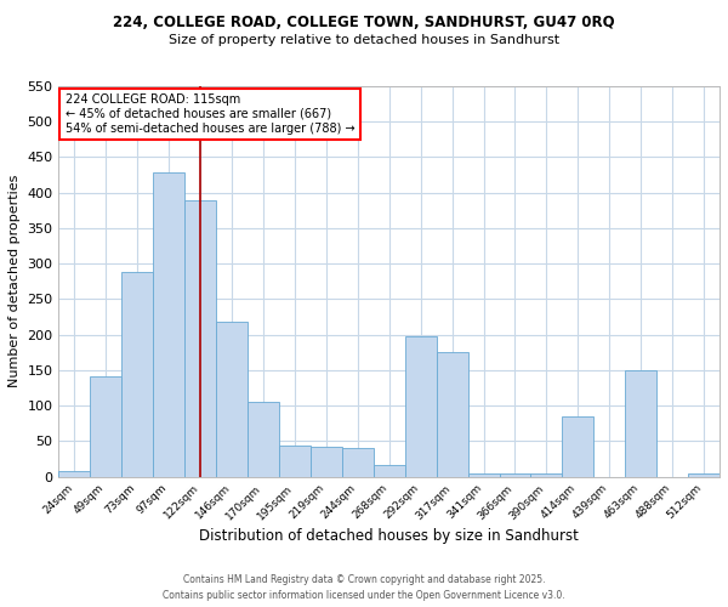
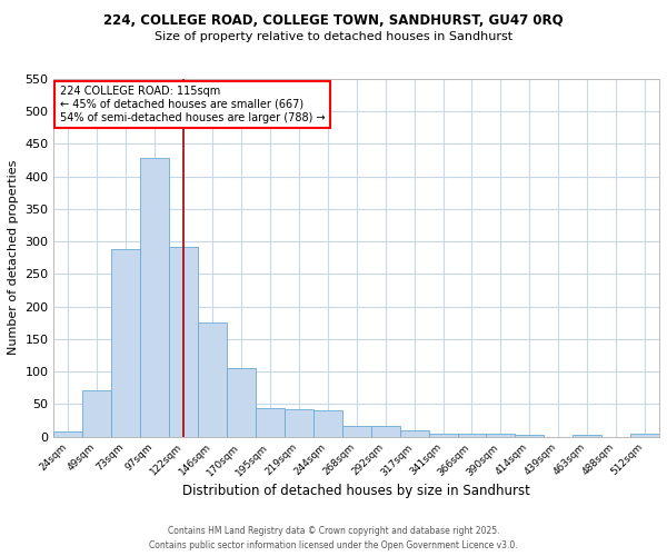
49sqm: 142 -> 71
122sqm: 390 -> 291
146sqm: 218 -> 175
292sqm: 198 -> 17
317sqm: 176 -> 9
414sqm: 84 -> 3
463sqm: 150 -> 3
